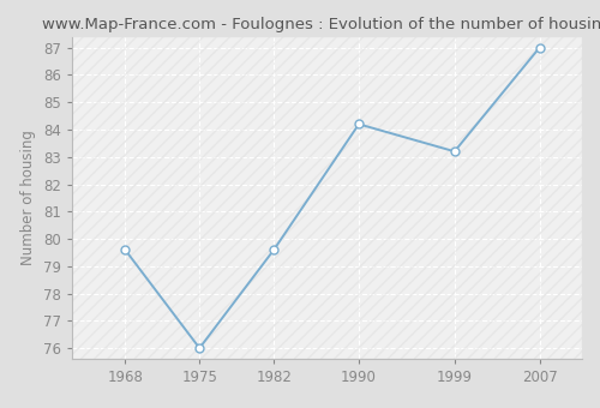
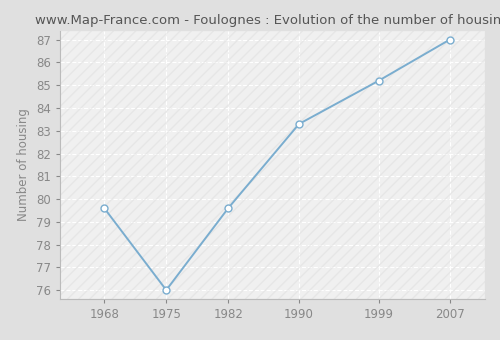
1990: 84.2 -> 83.3
1999: 83.2 -> 85.2
